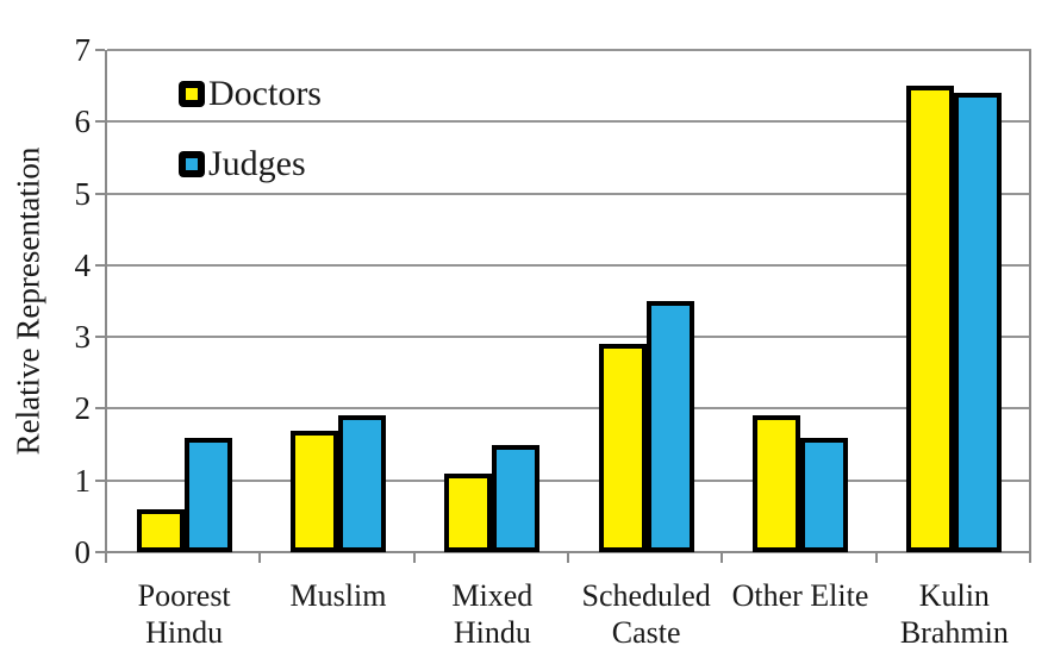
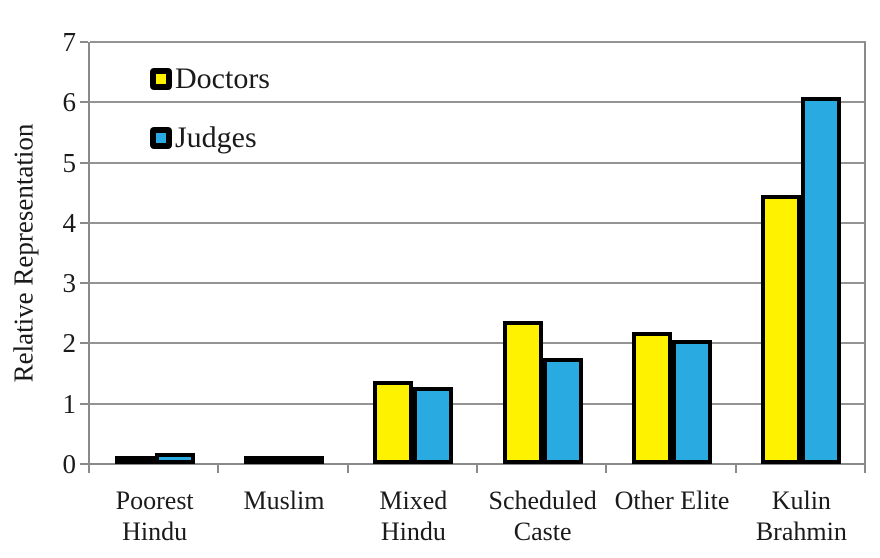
Doctors/Poorest Hindu: 0.6 -> 0.1
Judges/Poorest Hindu: 1.6 -> 0.2
Doctors/Muslim: 1.7 -> 0.1
Judges/Muslim: 1.9 -> 0.1
Doctors/Mixed Hindu: 1.1 -> 1.4
Judges/Mixed Hindu: 1.5 -> 1.3
Doctors/Scheduled Caste: 2.9 -> 2.4
Judges/Scheduled Caste: 3.5 -> 1.8
Doctors/Other Elite: 1.9 -> 2.2
Judges/Other Elite: 1.6 -> 2.1
Doctors/Kulin Brahmin: 6.5 -> 4.5
Judges/Kulin Brahmin: 6.4 -> 6.1
